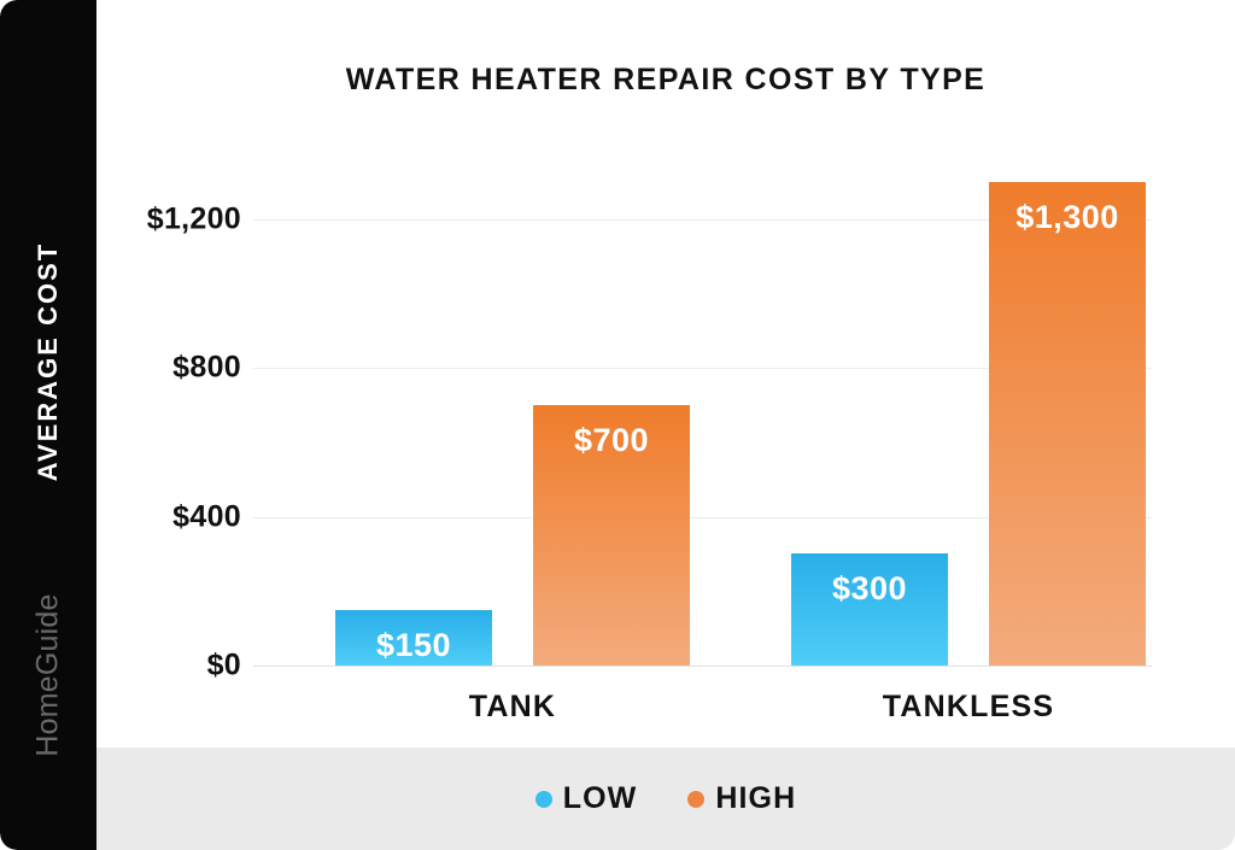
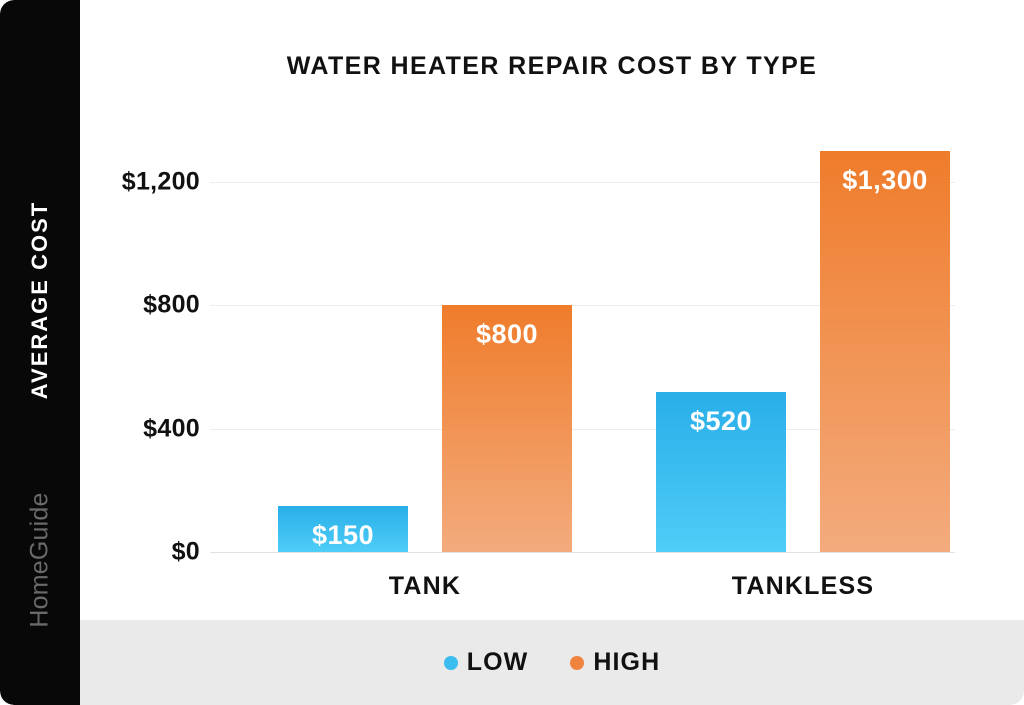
HIGH/TANK: $700 -> $800
LOW/TANKLESS: $300 -> $520
